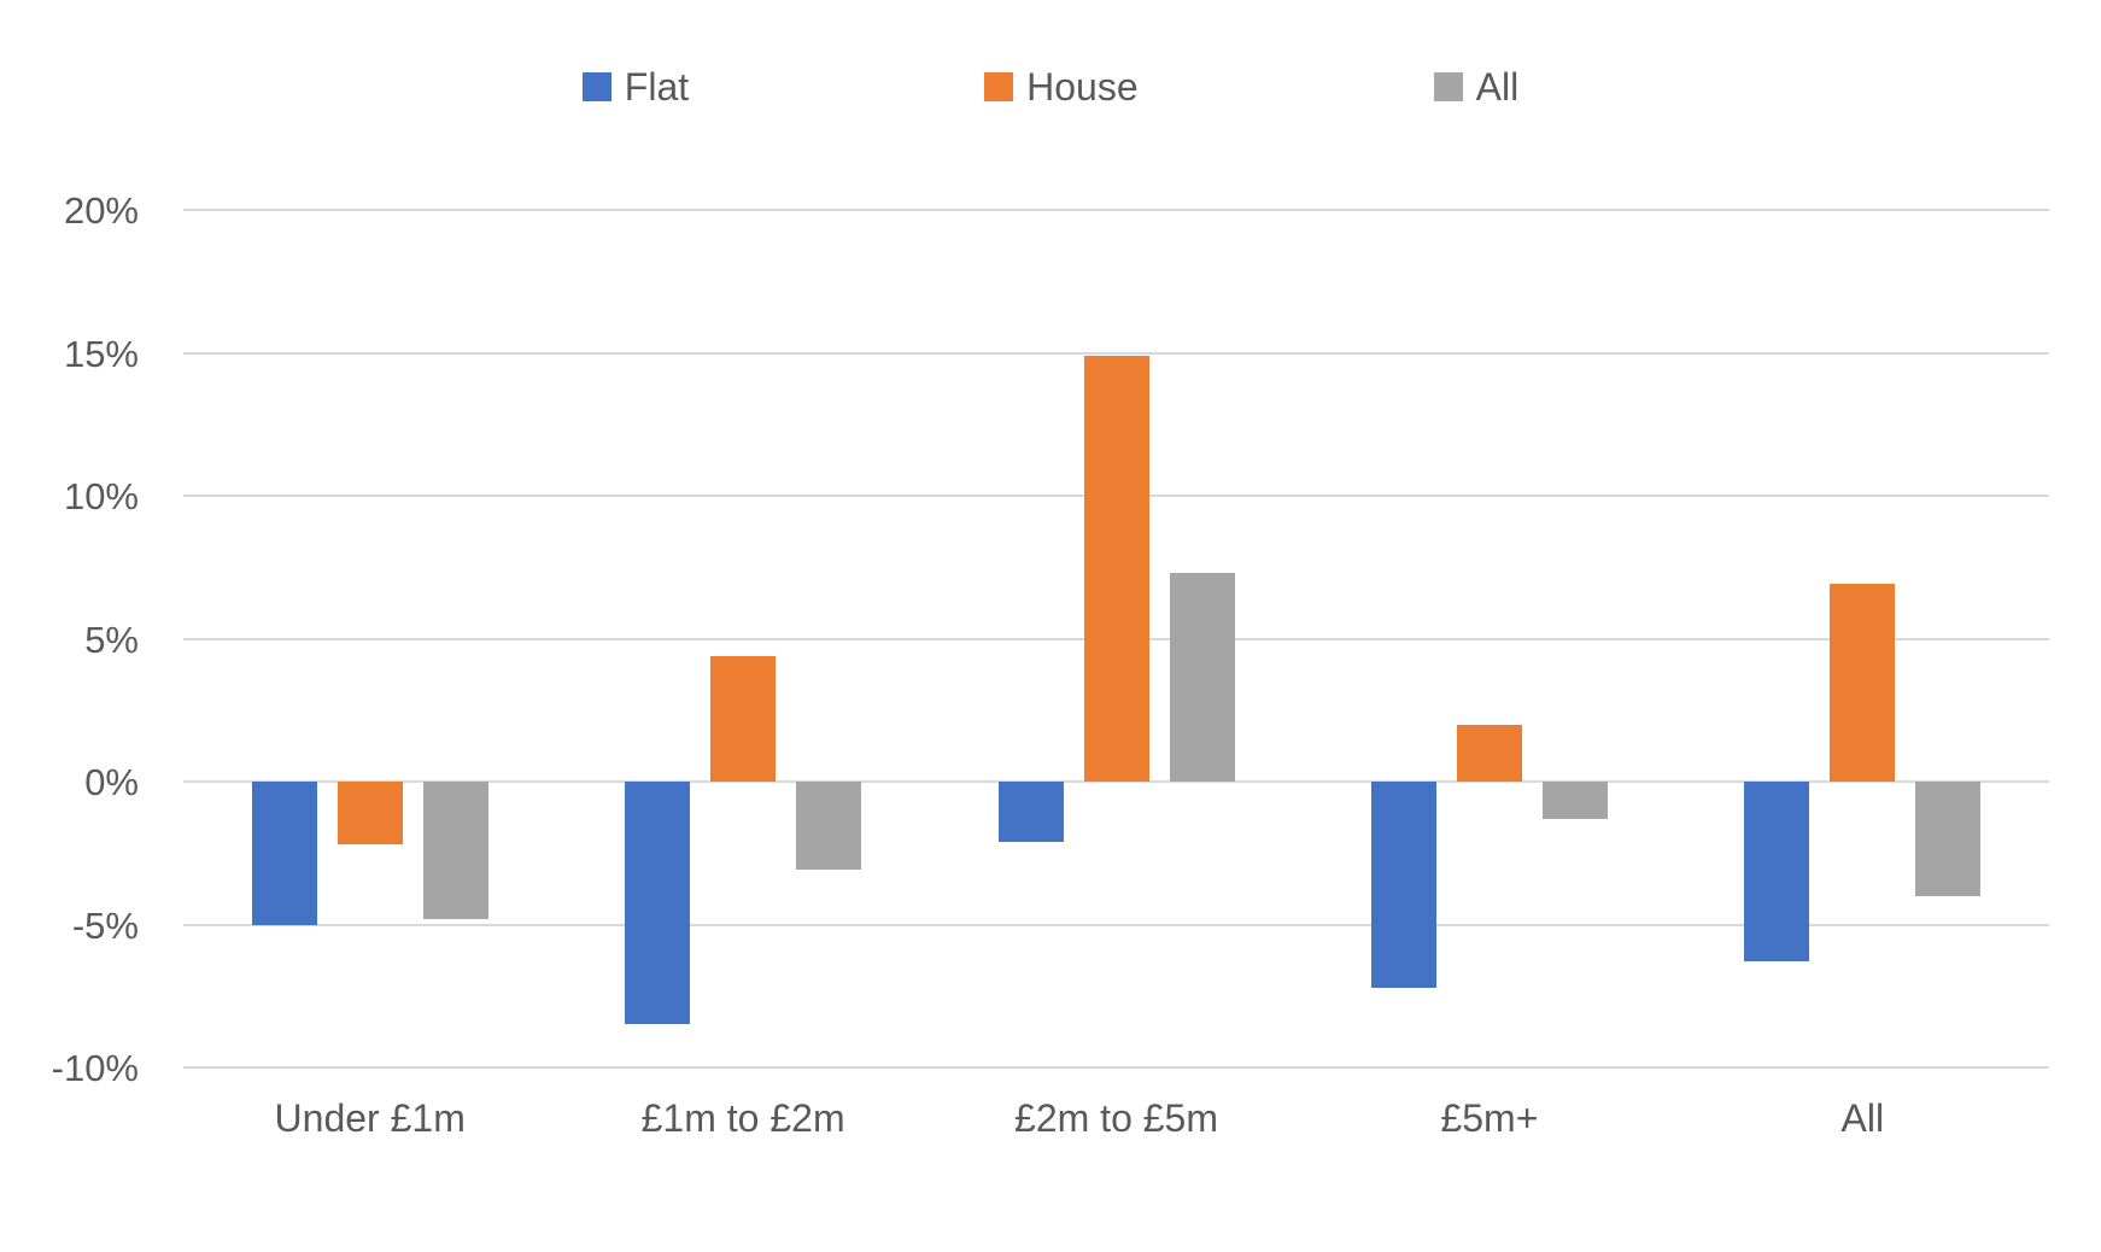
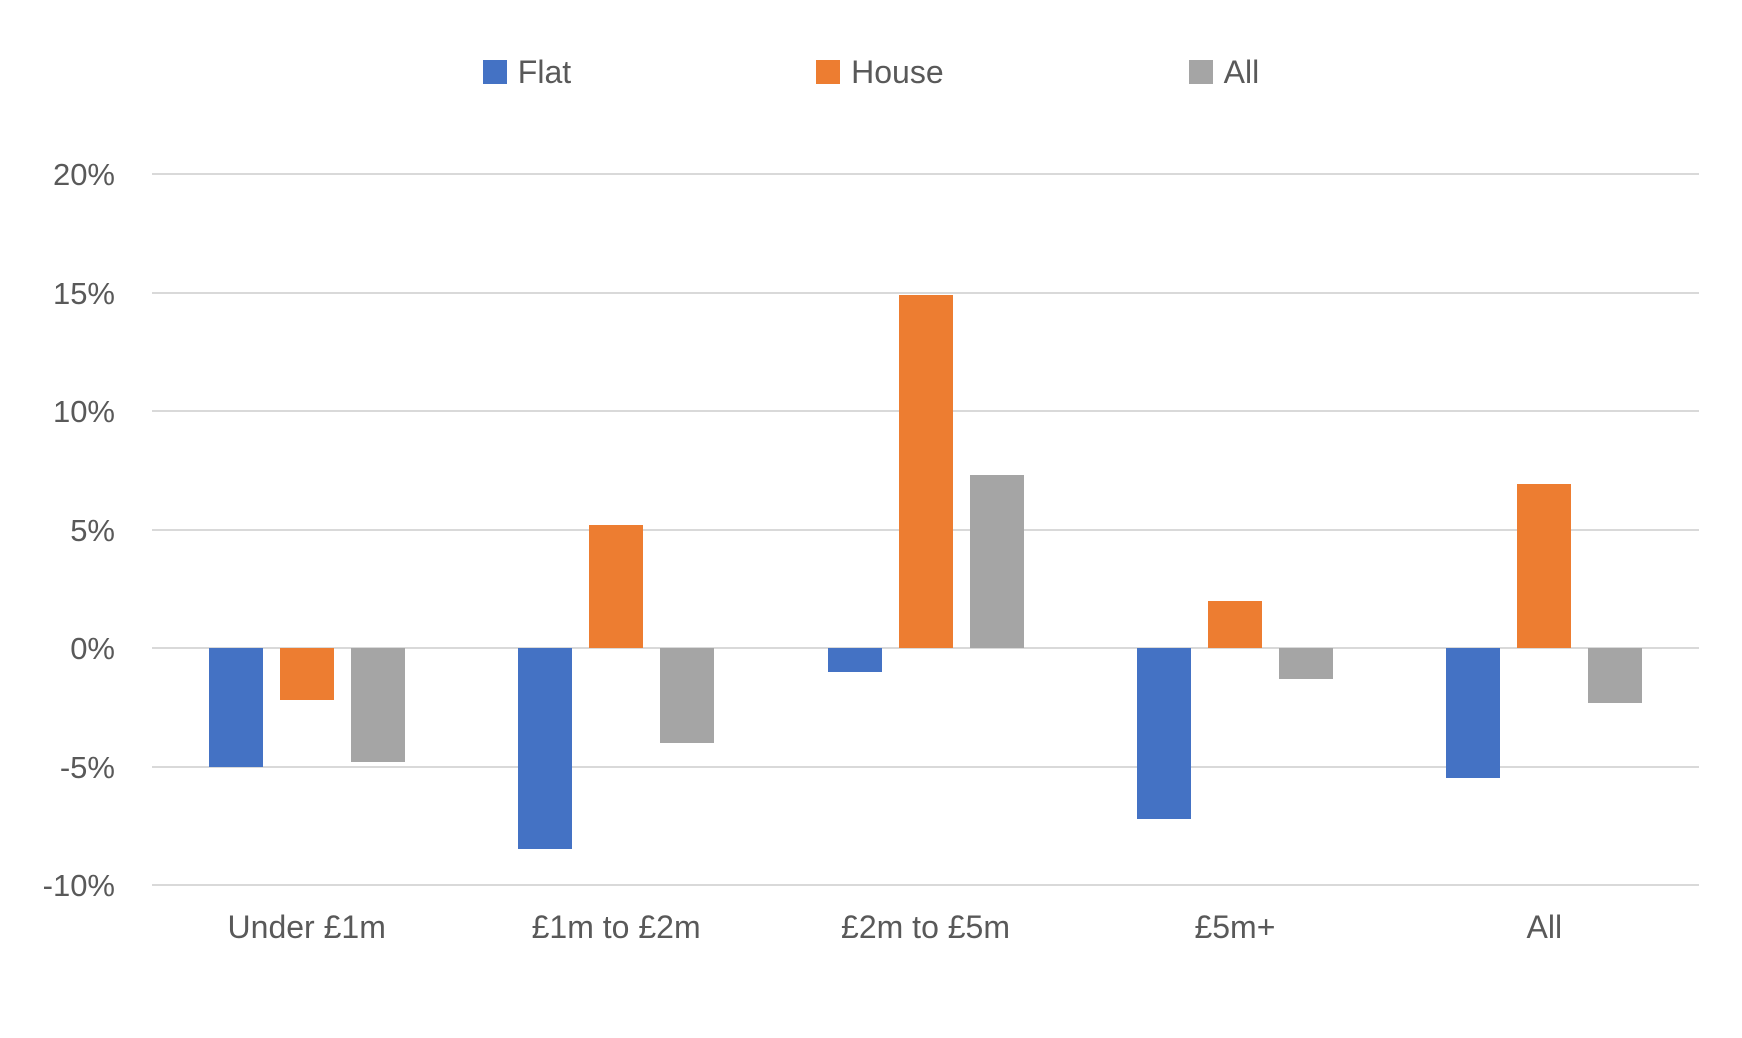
House/£1m to £2m: 4.4% -> 5.2%
All/£1m to £2m: -3.1% -> -4.0%
Flat/£2m to £5m: -2.1% -> -1.0%
Flat/All: -6.3% -> -5.5%
All/All: -4.0% -> -2.3%
